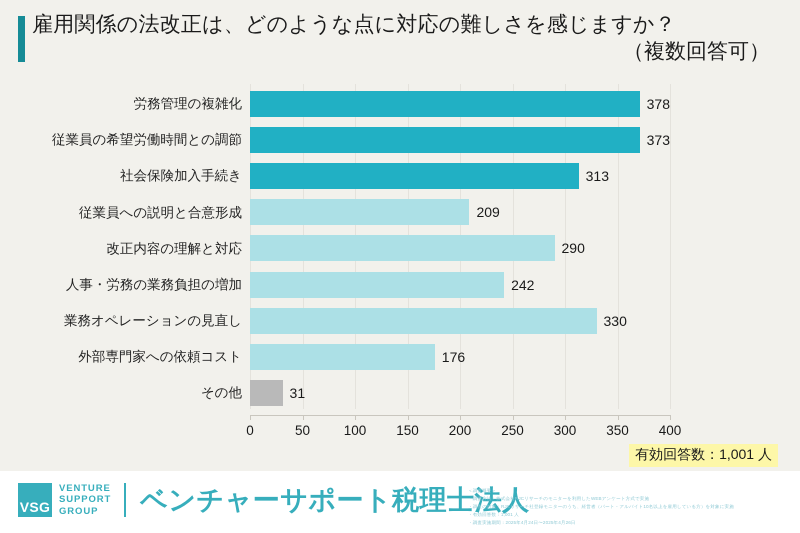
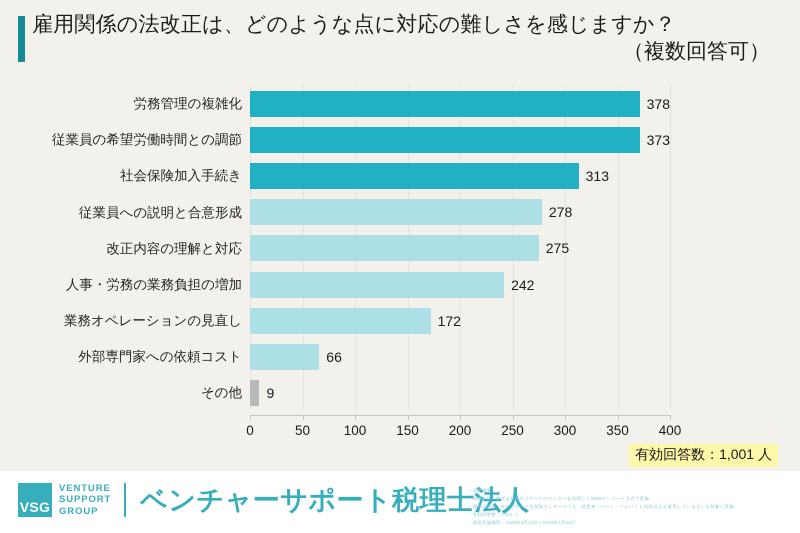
従業員への説明と合意形成: 209 -> 278
改正内容の理解と対応: 290 -> 275
業務オペレーションの見直し: 330 -> 172
外部専門家への依頼コスト: 176 -> 66
その他: 31 -> 9
